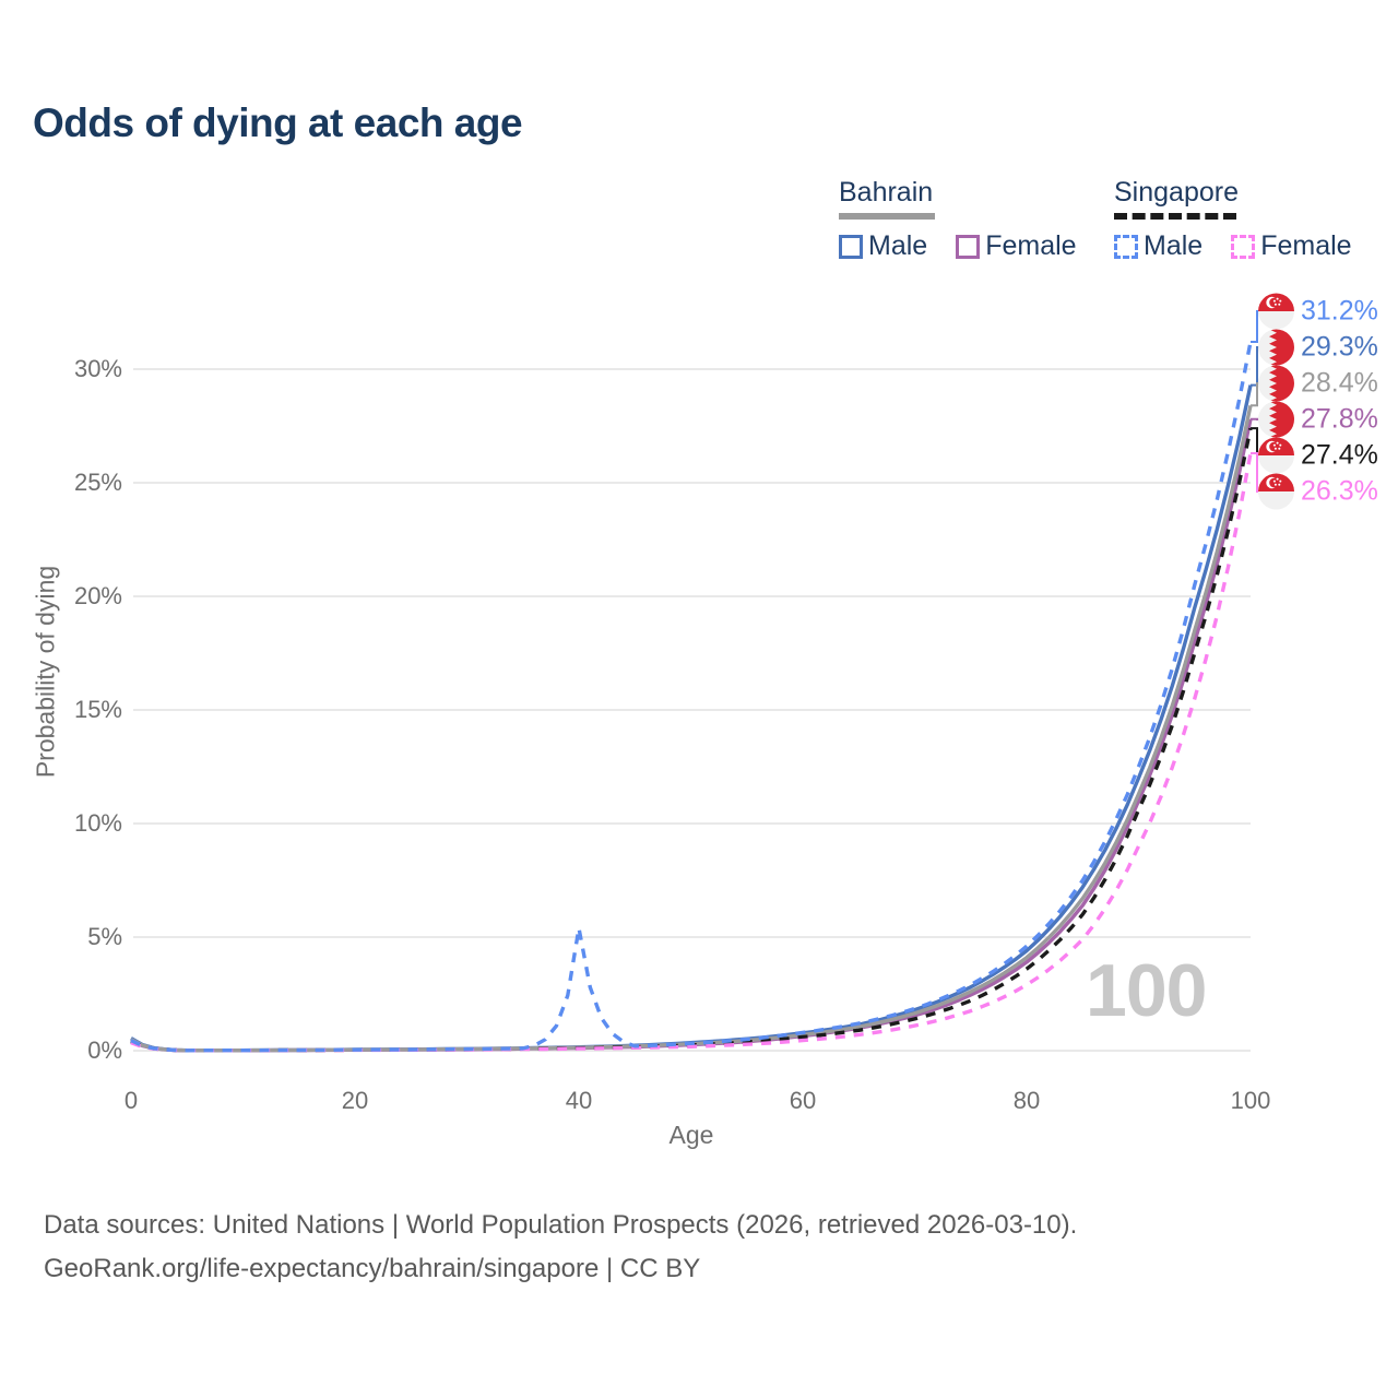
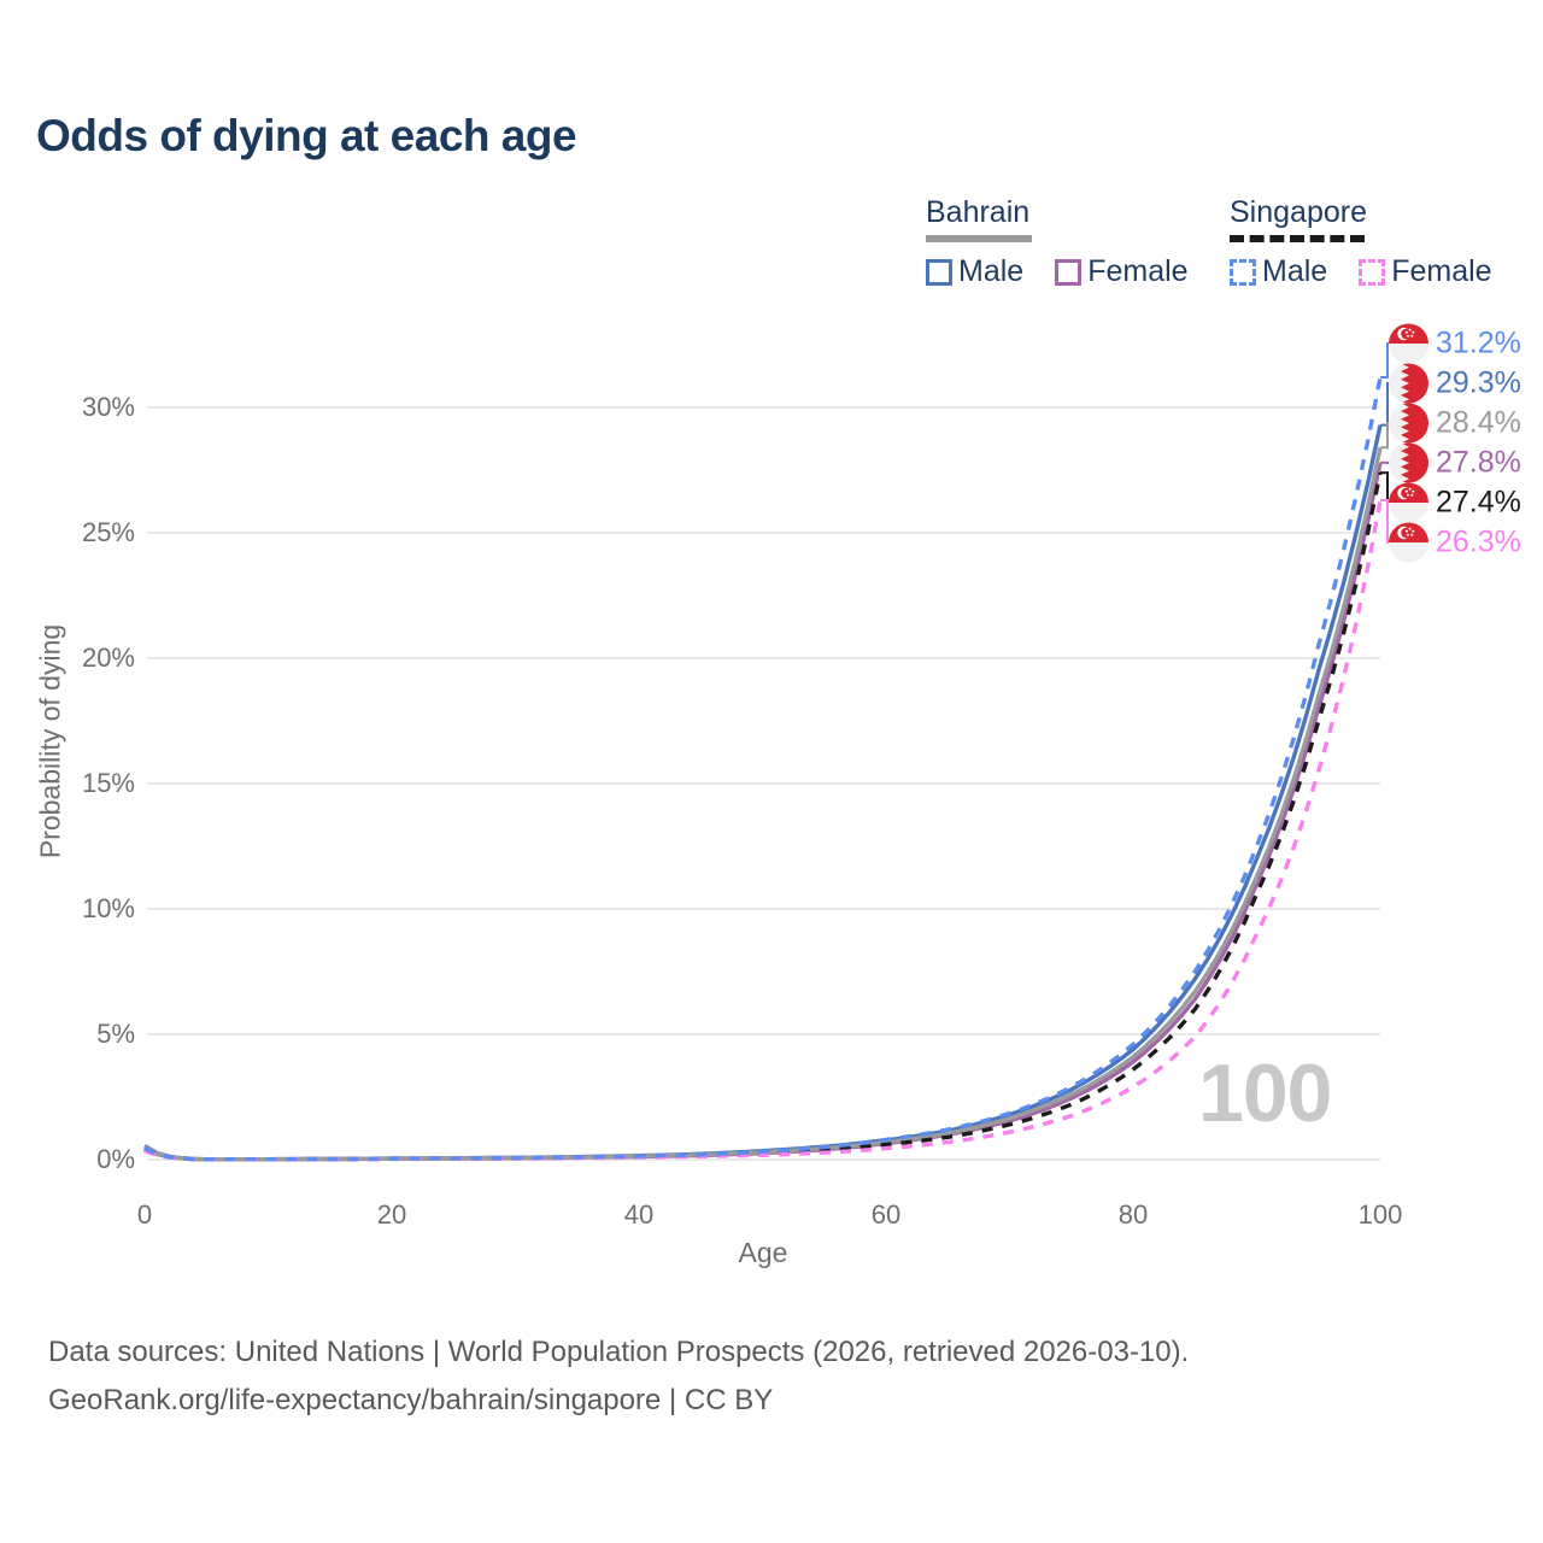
Singapore Male/40: 5.4% -> 0.1%
